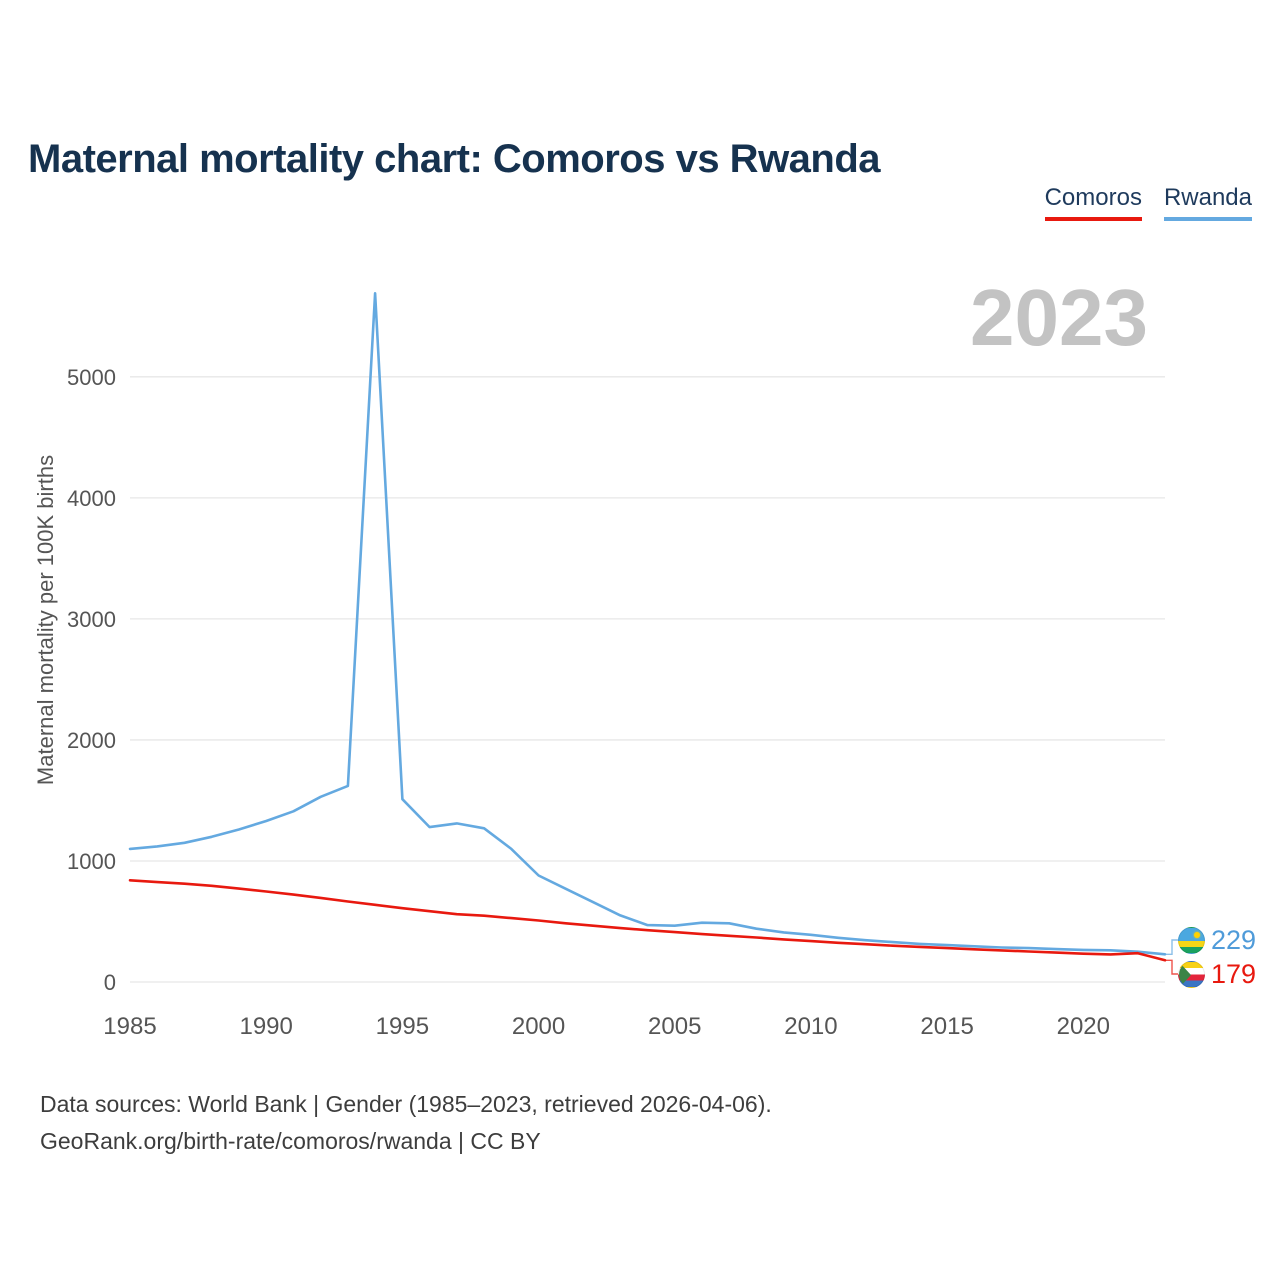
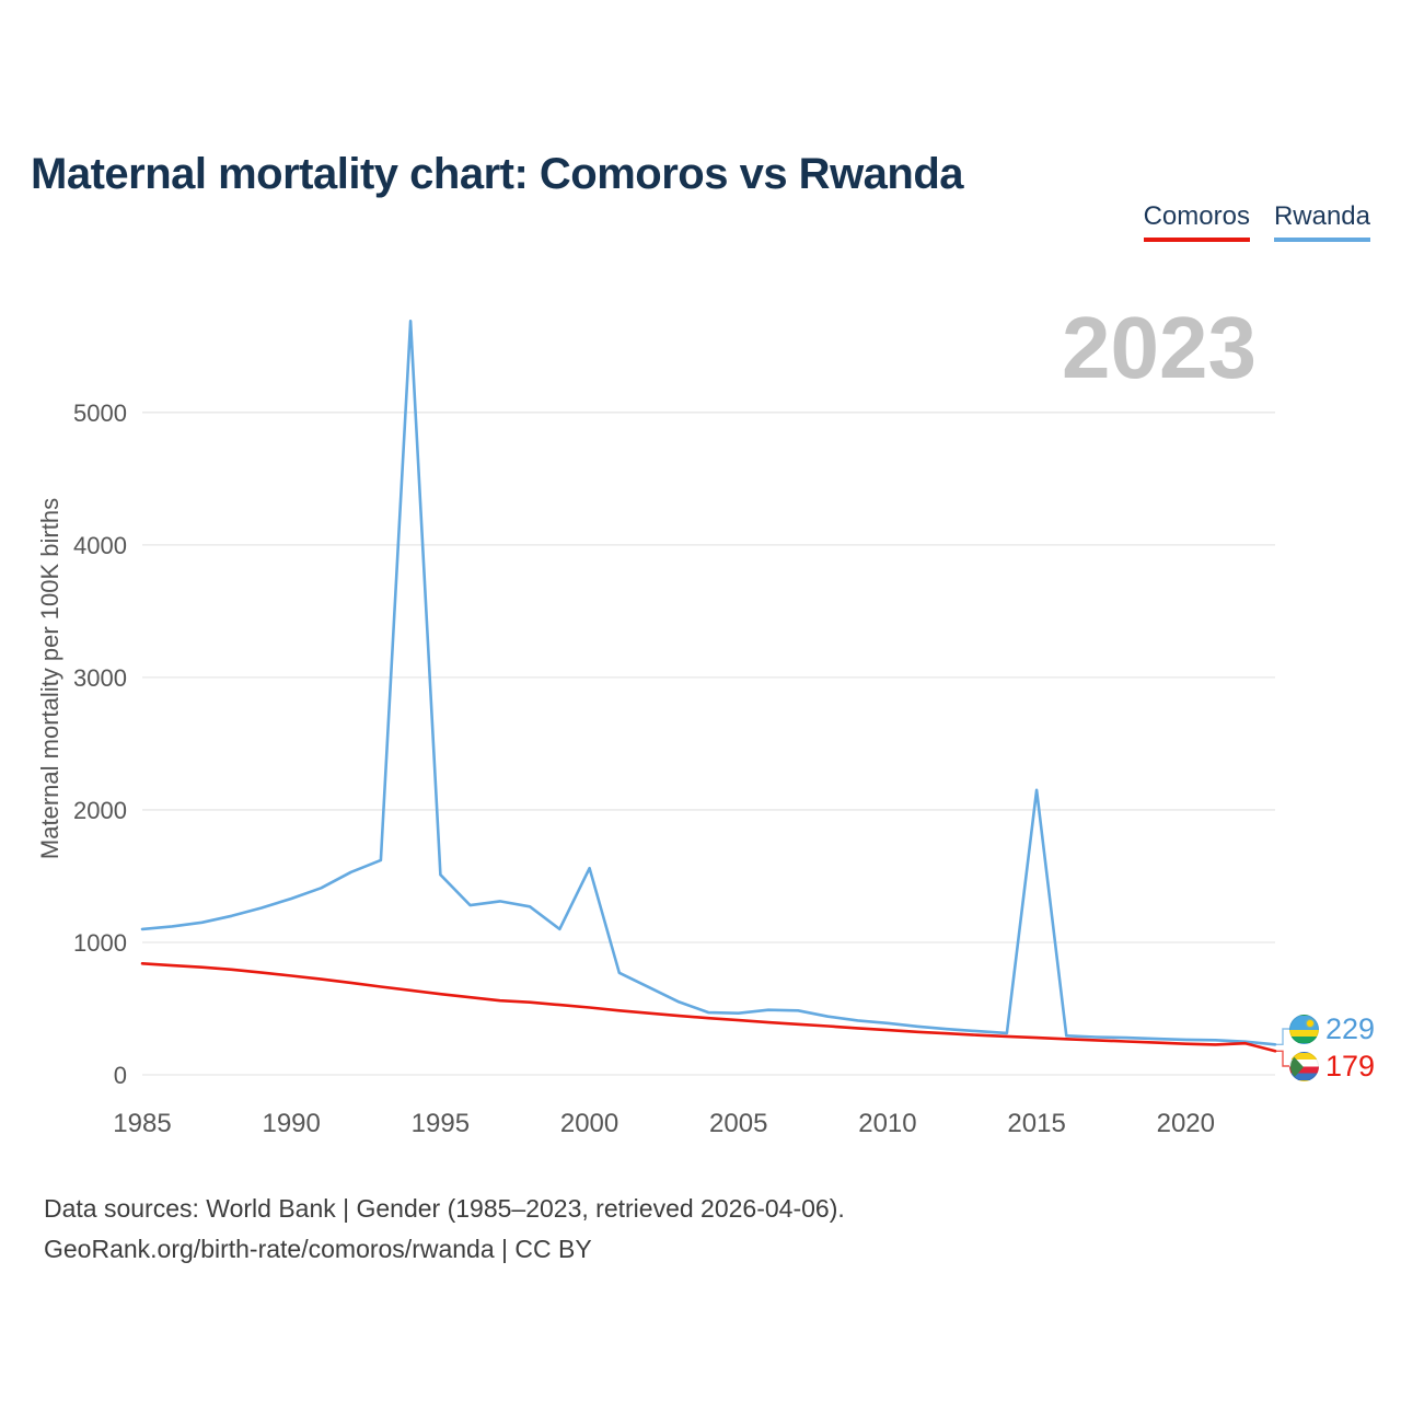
Rwanda/2000: 880 -> 1560
Rwanda/2015: 300 -> 2150
